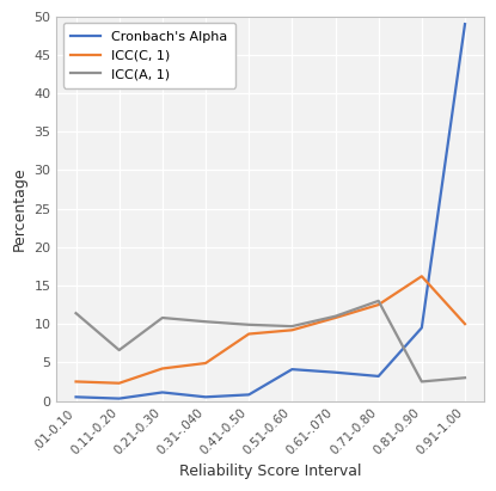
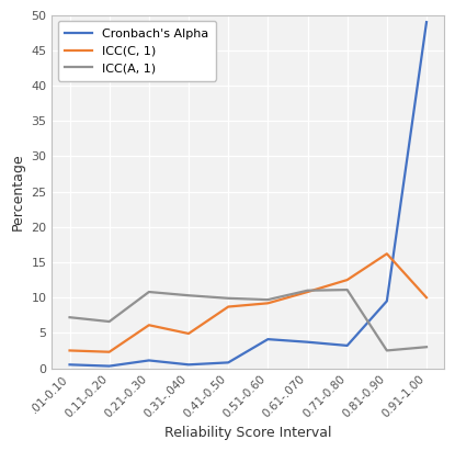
ICC(A, 1)/.01-0.10: 11.4 -> 7.2
ICC(C, 1)/0.21-0.30: 4.2 -> 6.1
ICC(A, 1)/0.71-0.80: 13.0 -> 11.1
